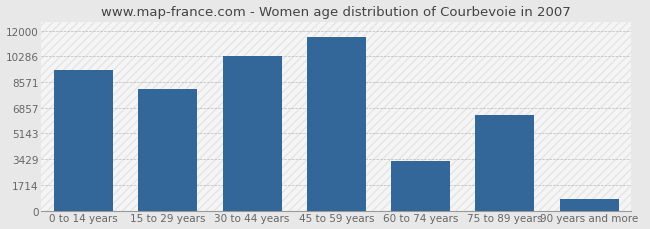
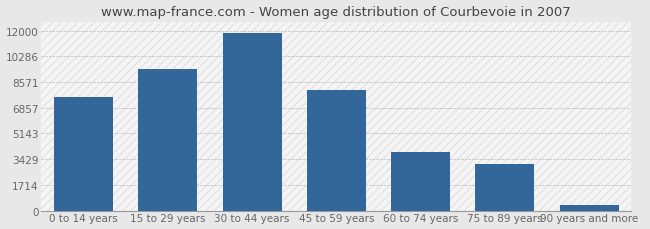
0 to 14 years: 9400 -> 7600
15 to 29 years: 8100 -> 9400
30 to 44 years: 10300 -> 11800
45 to 59 years: 11600 -> 8000
60 to 74 years: 3300 -> 3900
75 to 89 years: 6400 -> 3100
90 years and more: 800 -> 400
